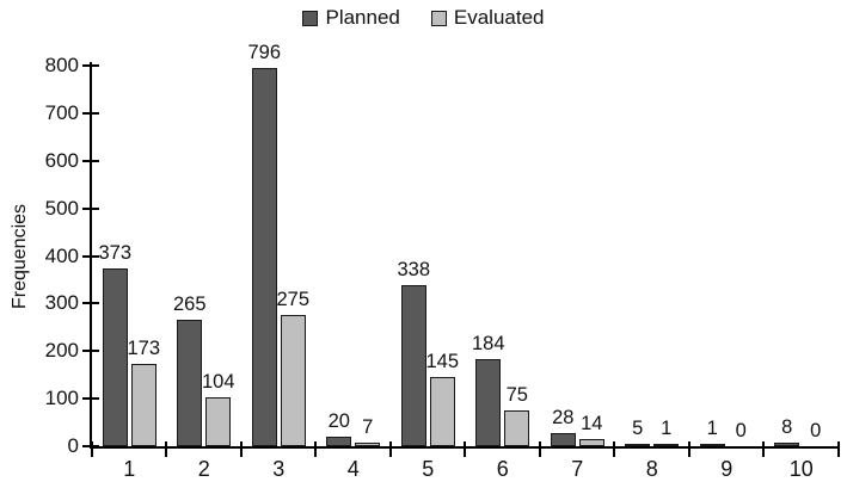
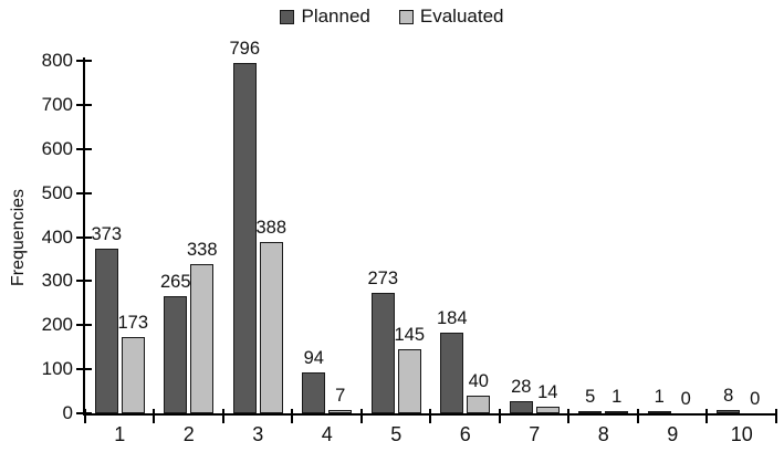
Evaluated/2: 104 -> 338
Evaluated/3: 275 -> 388
Planned/4: 20 -> 94
Planned/5: 338 -> 273
Evaluated/6: 75 -> 40
